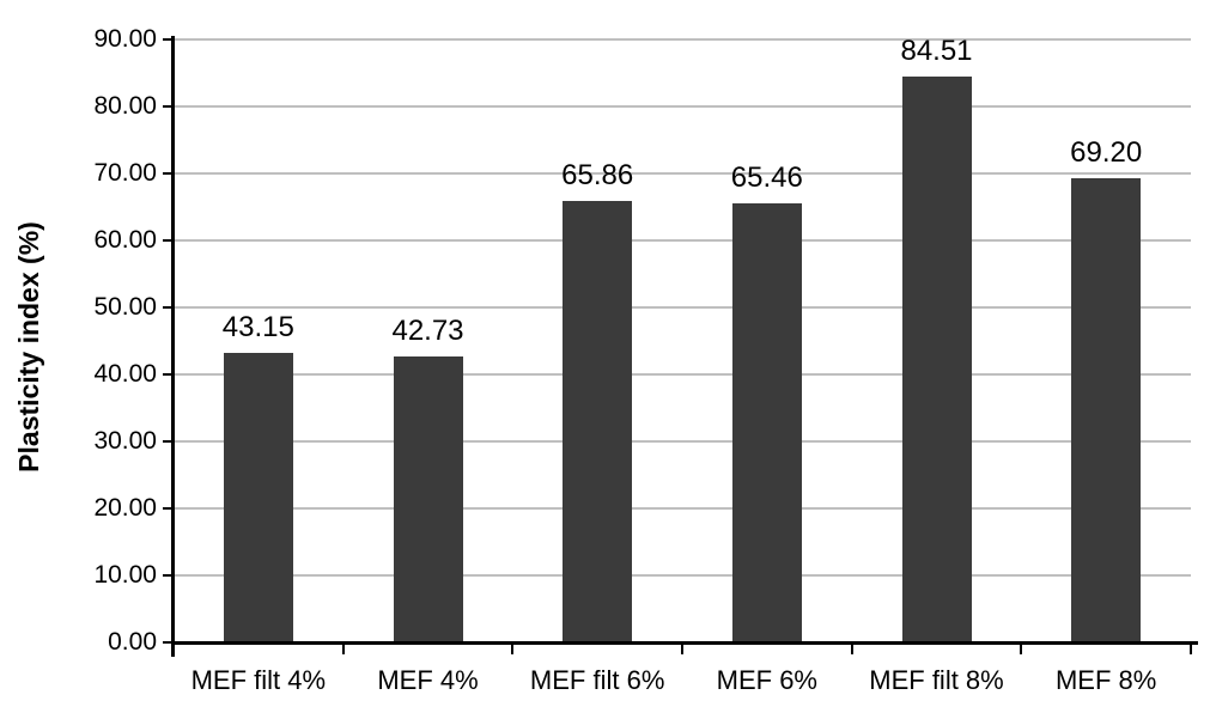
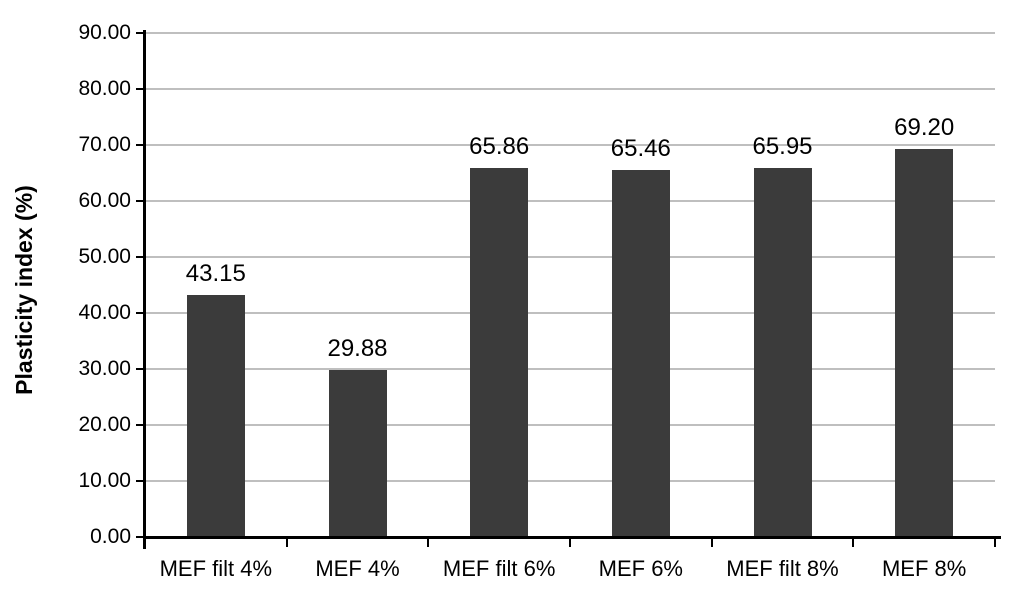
MEF 4%: 42.73 -> 29.88
MEF filt 8%: 84.51 -> 65.95
